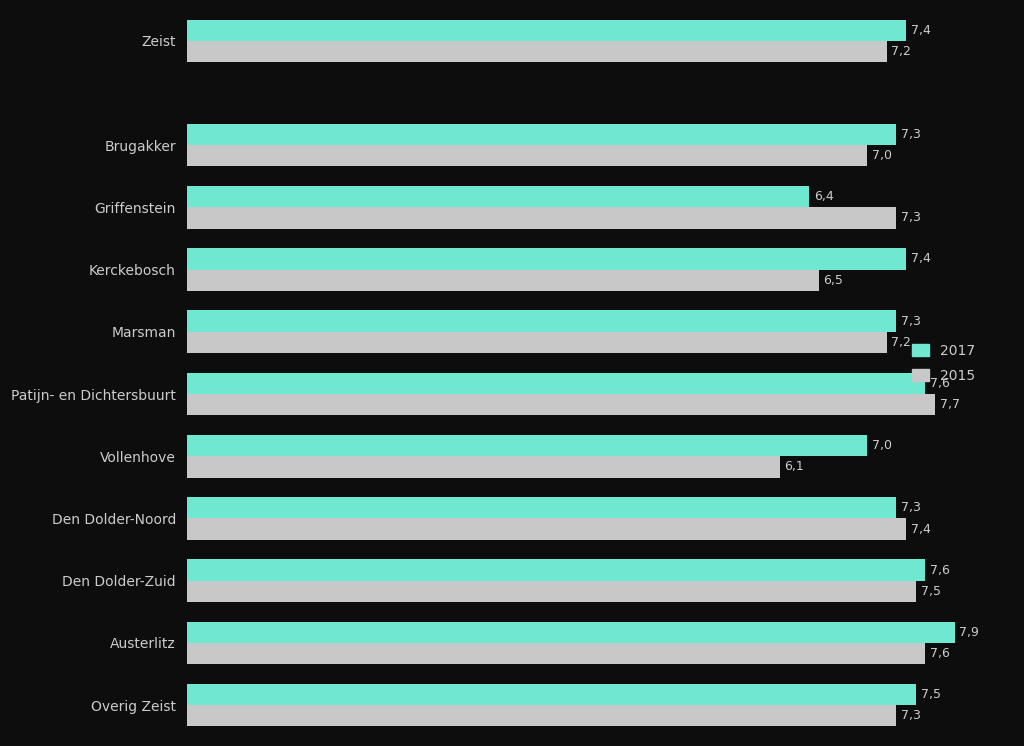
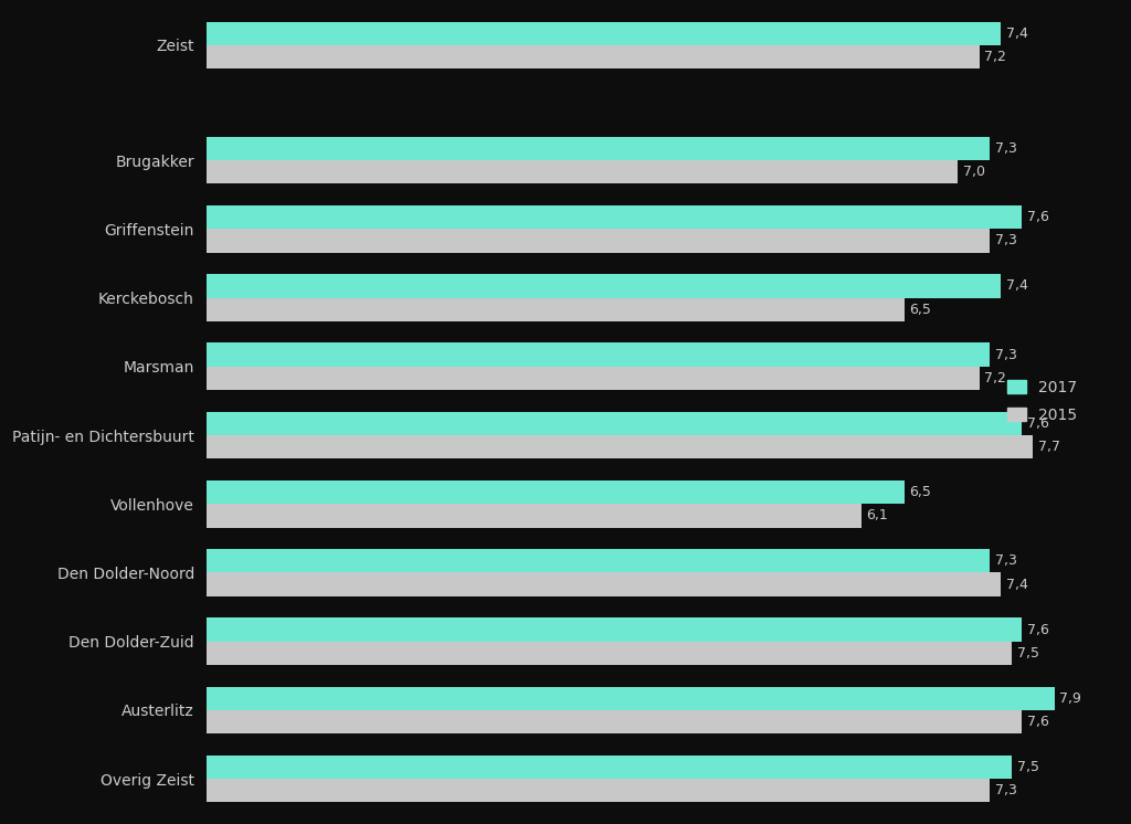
2017/Griffenstein: 6,4 -> 7,6
2017/Vollenhove: 7,0 -> 6,5
